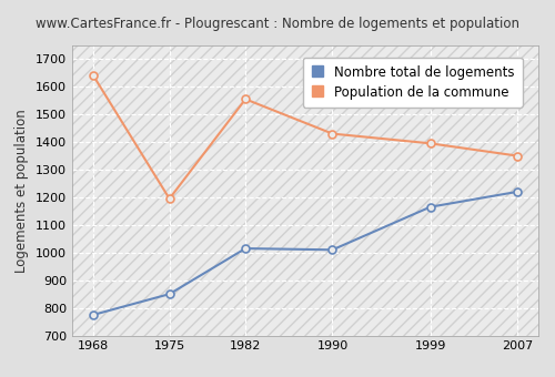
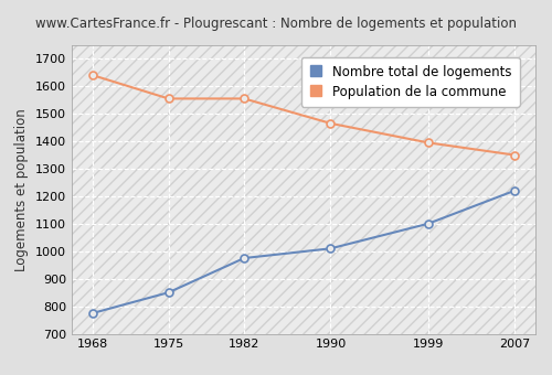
Population de la commune/1975: 1195 -> 1555
Nombre total de logements/1982: 1015 -> 975
Population de la commune/1990: 1430 -> 1465
Nombre total de logements/1999: 1165 -> 1100
